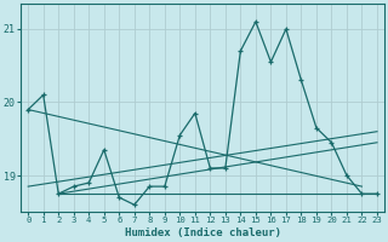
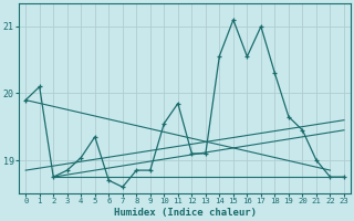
4: 18.90 -> 19.04
14: 20.70 -> 20.56
